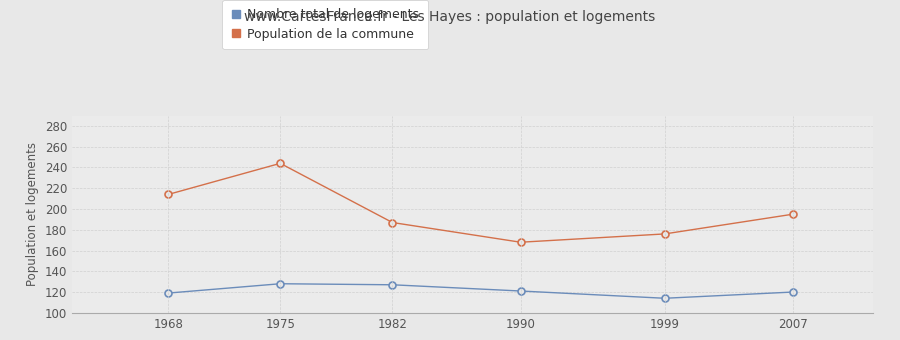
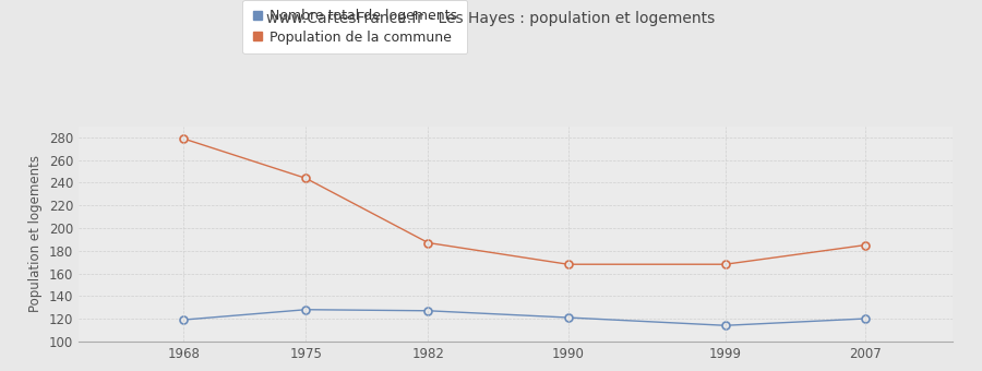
Population de la commune/1968: 214 -> 279
Population de la commune/1999: 176 -> 168
Population de la commune/2007: 195 -> 185
